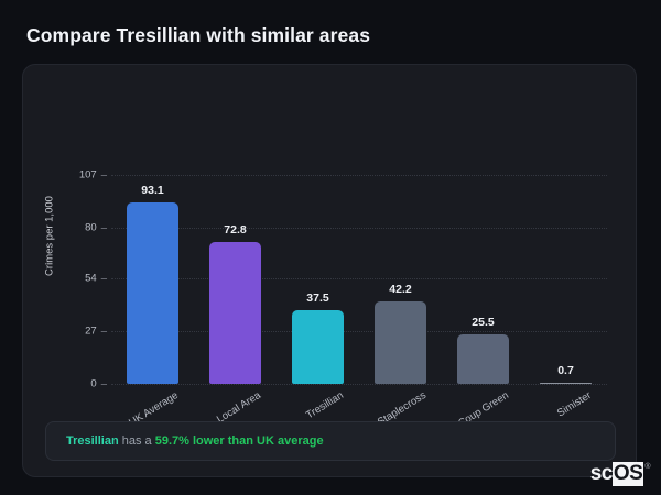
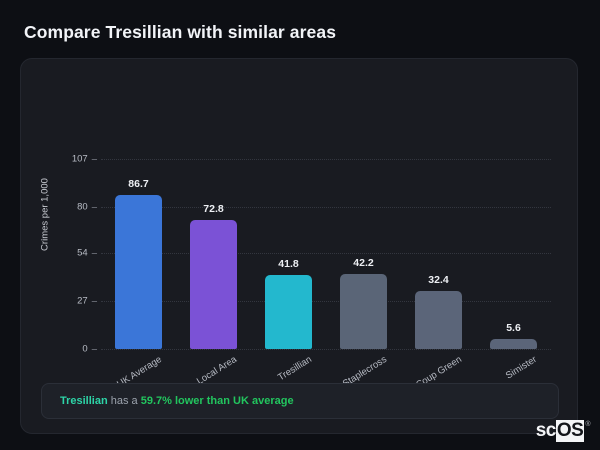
UK Average: 93.1 -> 86.7
Tresillian: 37.5 -> 41.8
Coup Green: 25.5 -> 32.4
Simister: 0.7 -> 5.6
